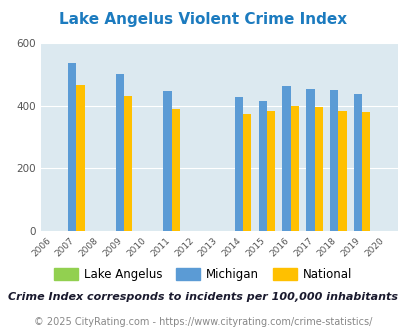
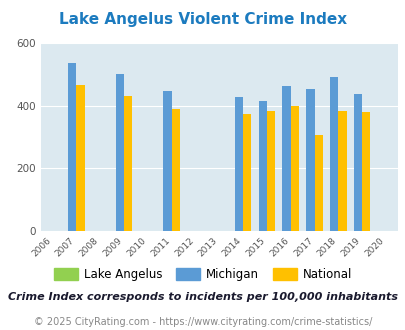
National/2017: 397 -> 305
Michigan/2018: 450 -> 490
